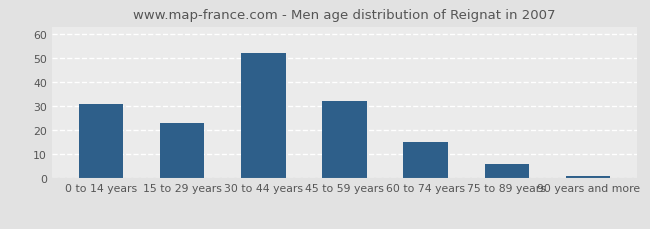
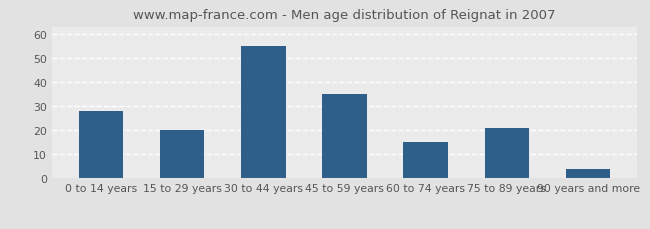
0 to 14 years: 31 -> 28
15 to 29 years: 23 -> 20
30 to 44 years: 52 -> 55
45 to 59 years: 32 -> 35
75 to 89 years: 6 -> 21
90 years and more: 1 -> 4
